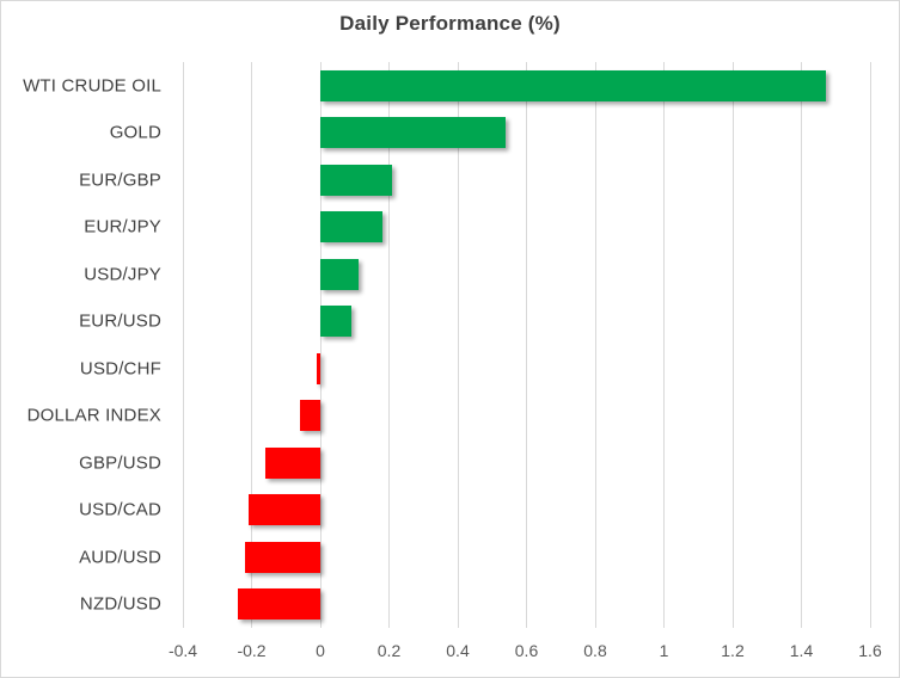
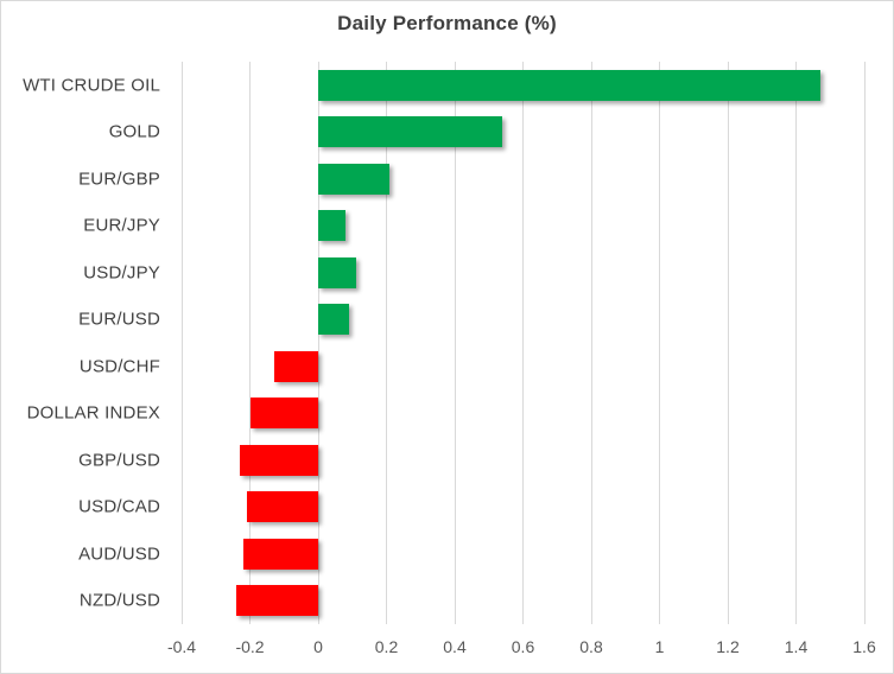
EUR/JPY: 0.18 -> 0.08
USD/CHF: -0.01 -> -0.13
DOLLAR INDEX: -0.06 -> -0.20
GBP/USD: -0.16 -> -0.23
